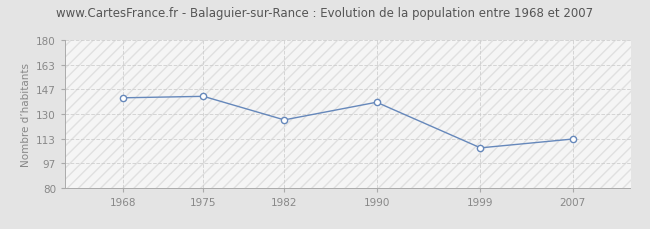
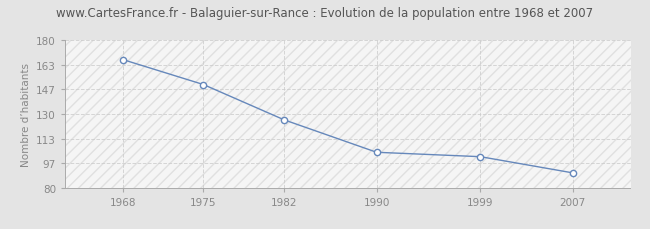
1968: 141 -> 167
1975: 142 -> 150
1990: 138 -> 104
1999: 107 -> 101
2007: 113 -> 90
